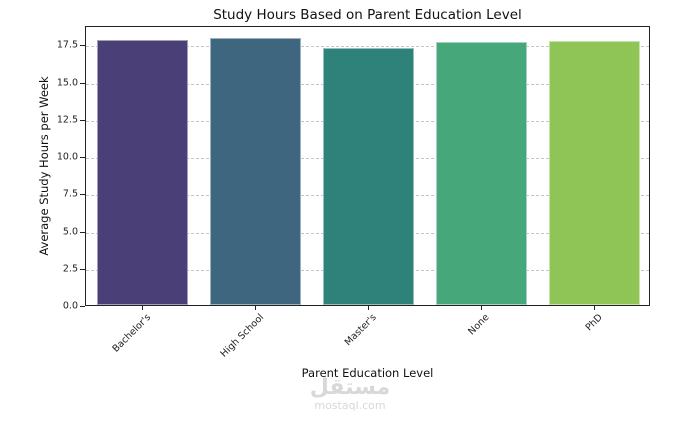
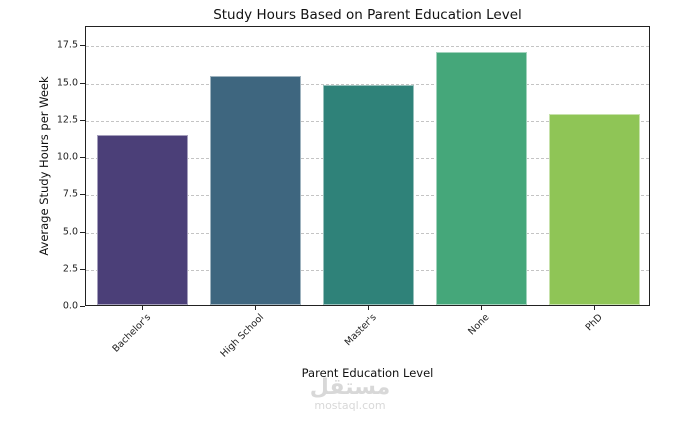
Bachelor's: 17.8 -> 11.4
High School: 17.9 -> 15.4
Master's: 17.2 -> 14.8
None: 17.6 -> 17.0
PhD: 17.7 -> 12.8
